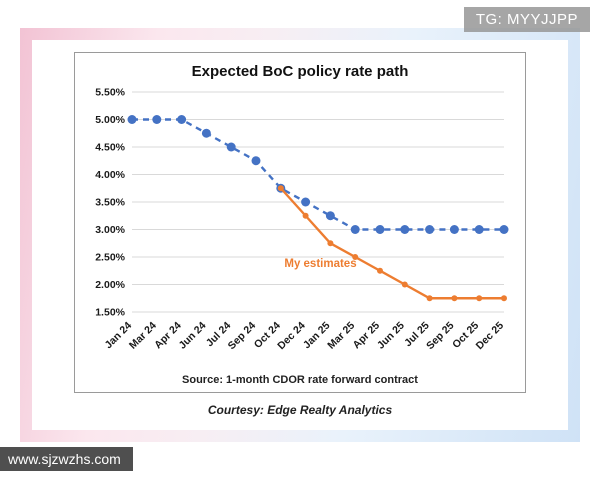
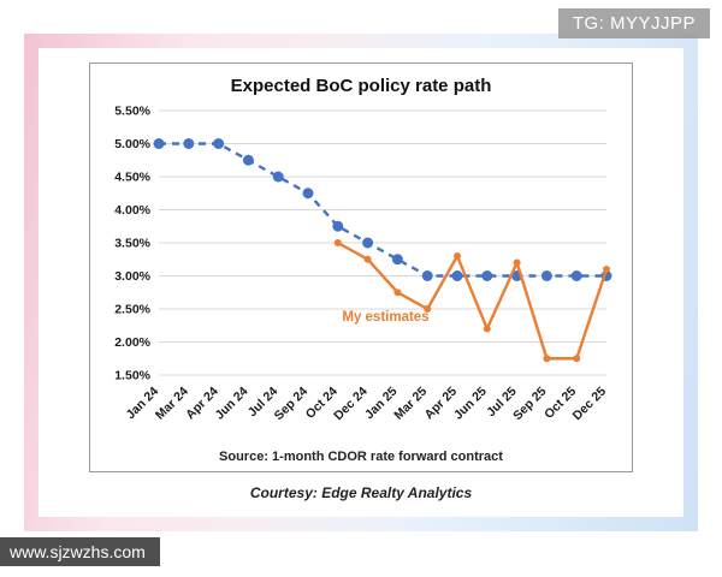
My estimates/Oct 24: 3.8% -> 3.5%
My estimates/Apr 25: 2.2% -> 3.3%
My estimates/Jun 25: 2.0% -> 2.2%
My estimates/Jul 25: 1.8% -> 3.2%
My estimates/Dec 25: 1.8% -> 3.1%
